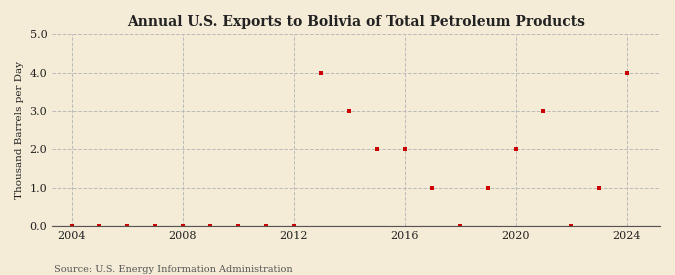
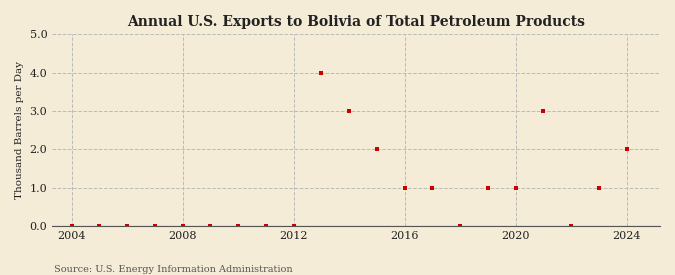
2016: 2 -> 1
2020: 2 -> 1
2024: 4 -> 2
